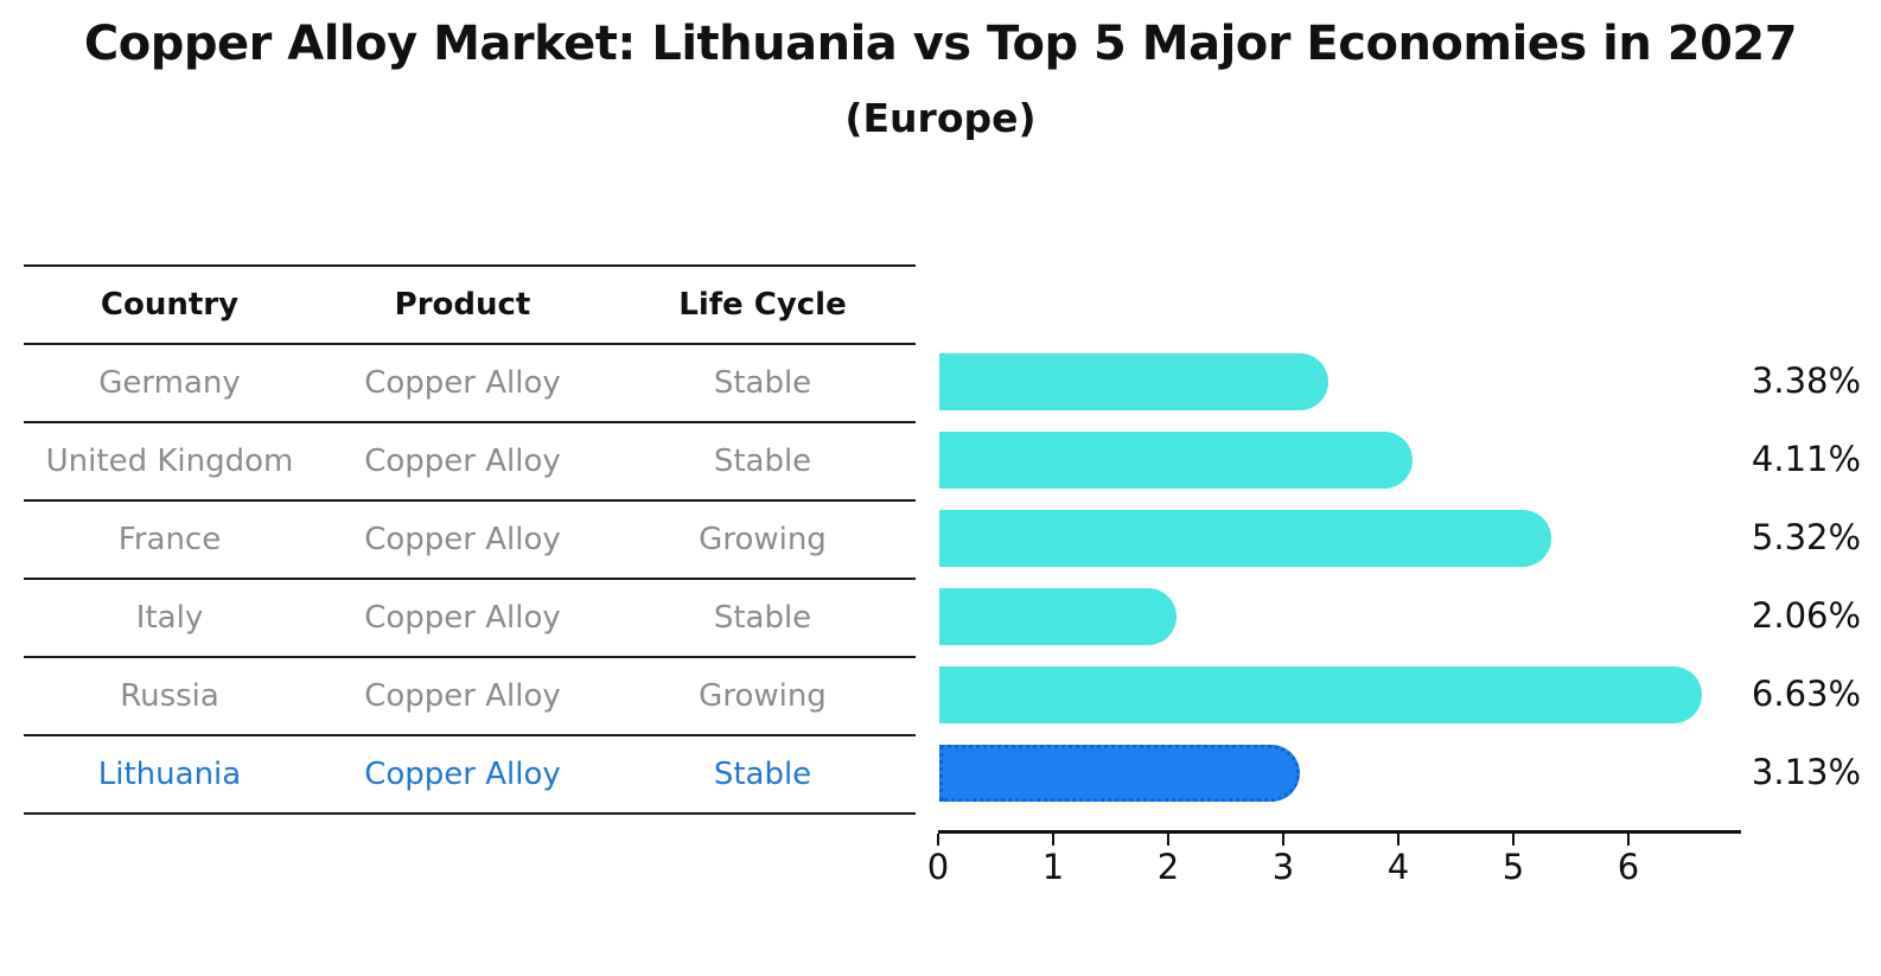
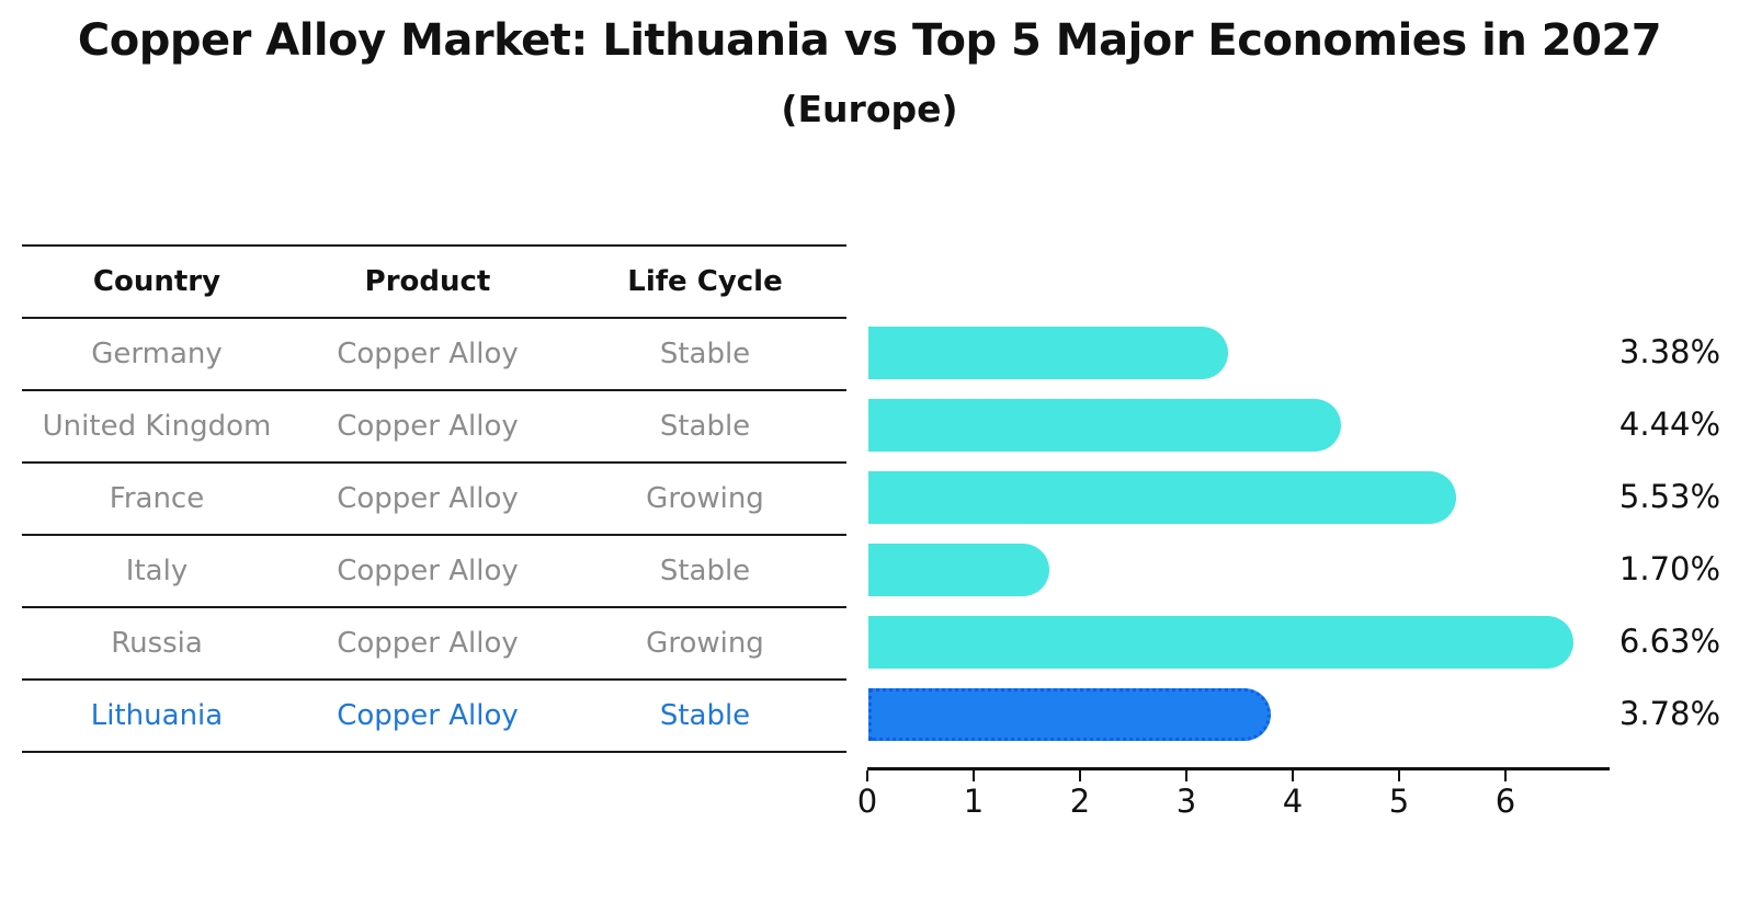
United Kingdom: 4.11% -> 4.44%
France: 5.32% -> 5.53%
Italy: 2.06% -> 1.70%
Lithuania: 3.13% -> 3.78%
